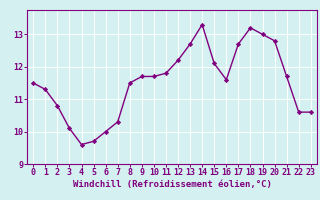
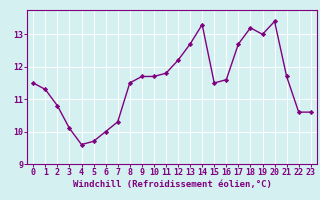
15: 12.1 -> 11.5
20: 12.8 -> 13.4
